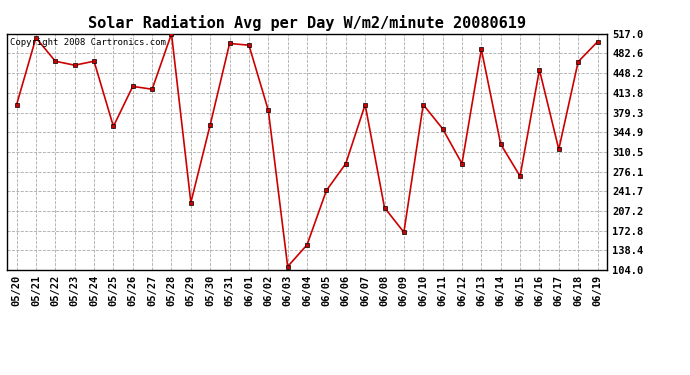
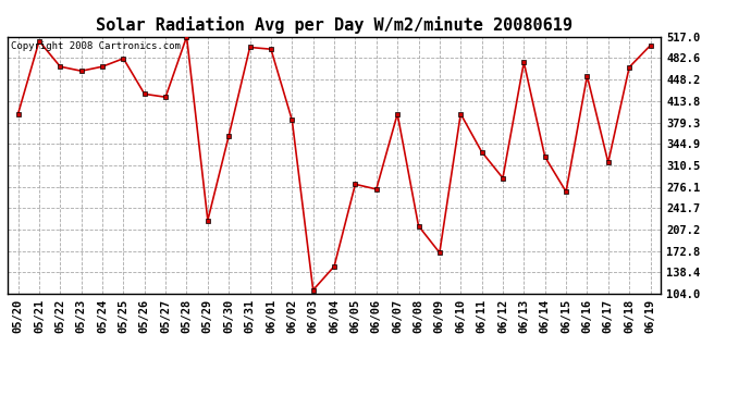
05/25: 355 -> 482
06/05: 243 -> 280
06/06: 290 -> 272
06/11: 351 -> 332
06/13: 490 -> 476
